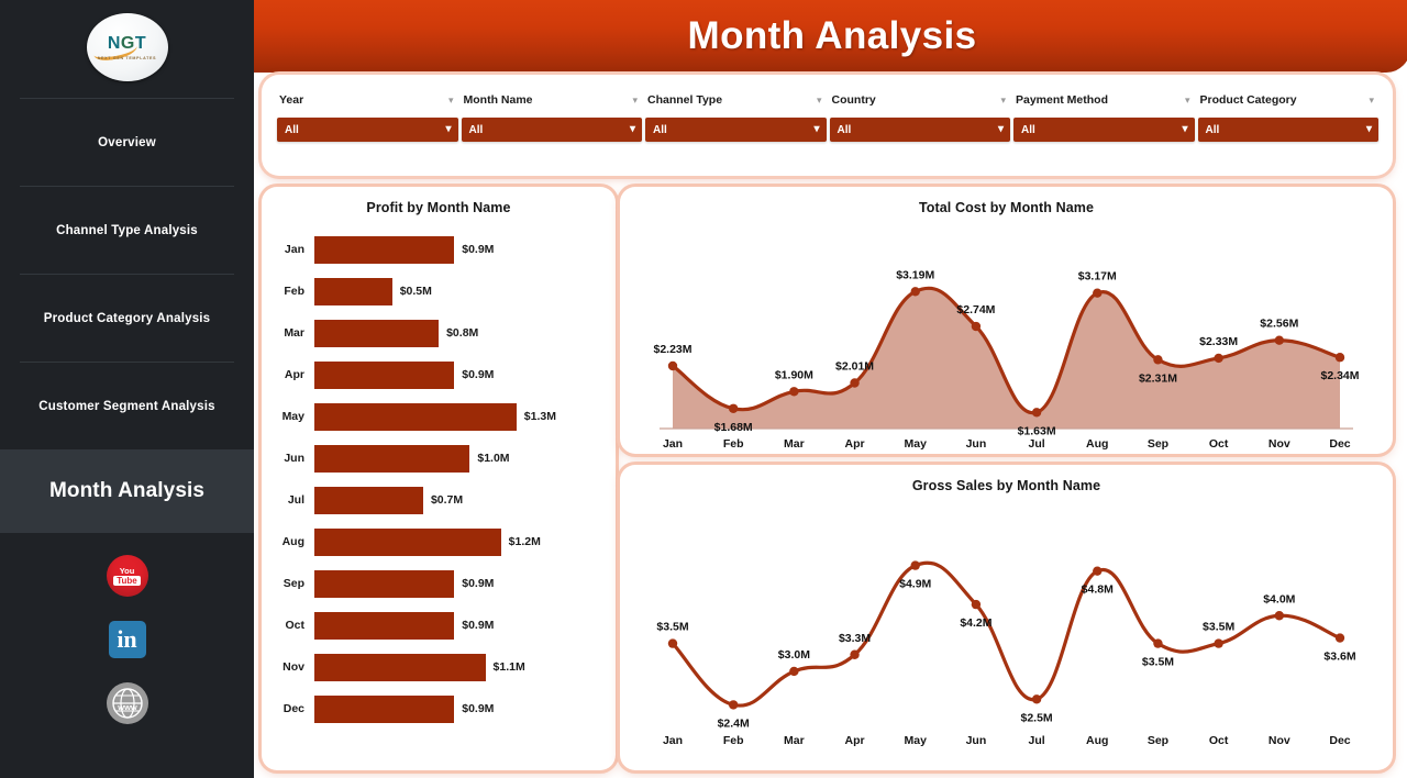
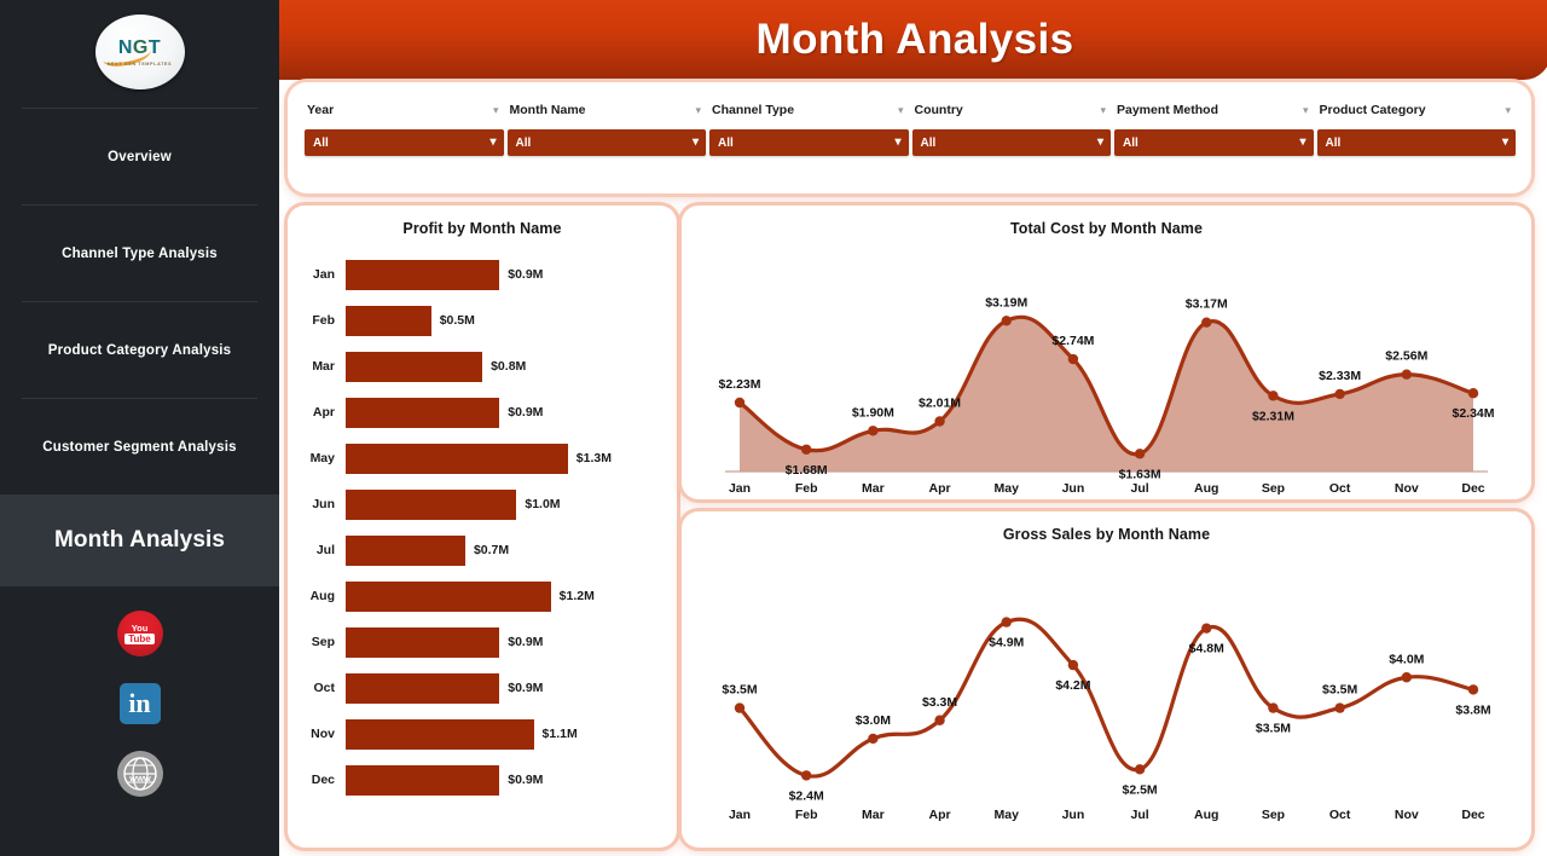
Gross Sales by Month Name/Dec: $3.6M -> $3.8M
